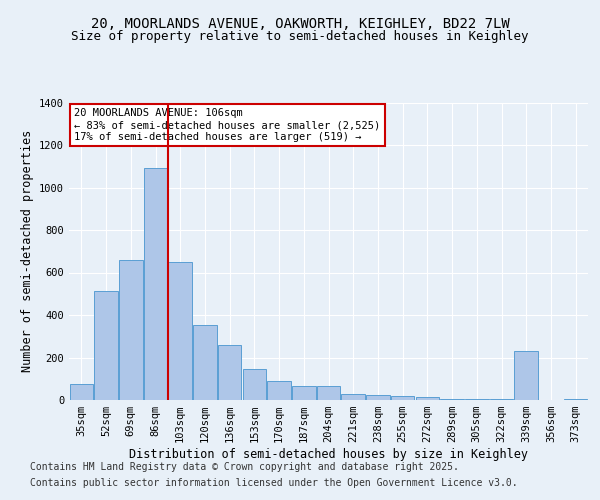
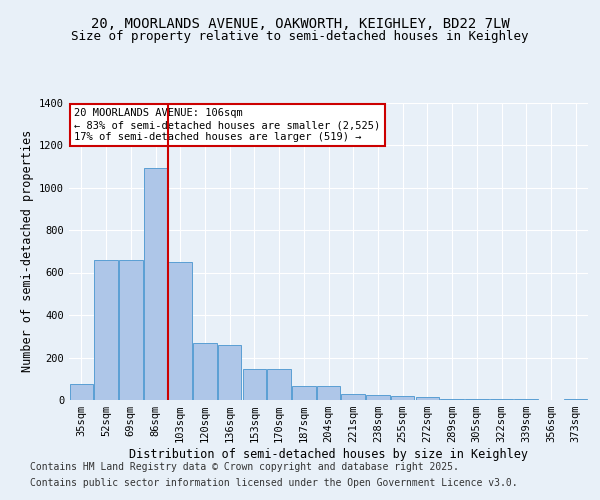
52sqm: 515 -> 660
120sqm: 355 -> 270
170sqm: 90 -> 145
339sqm: 230 -> 4
